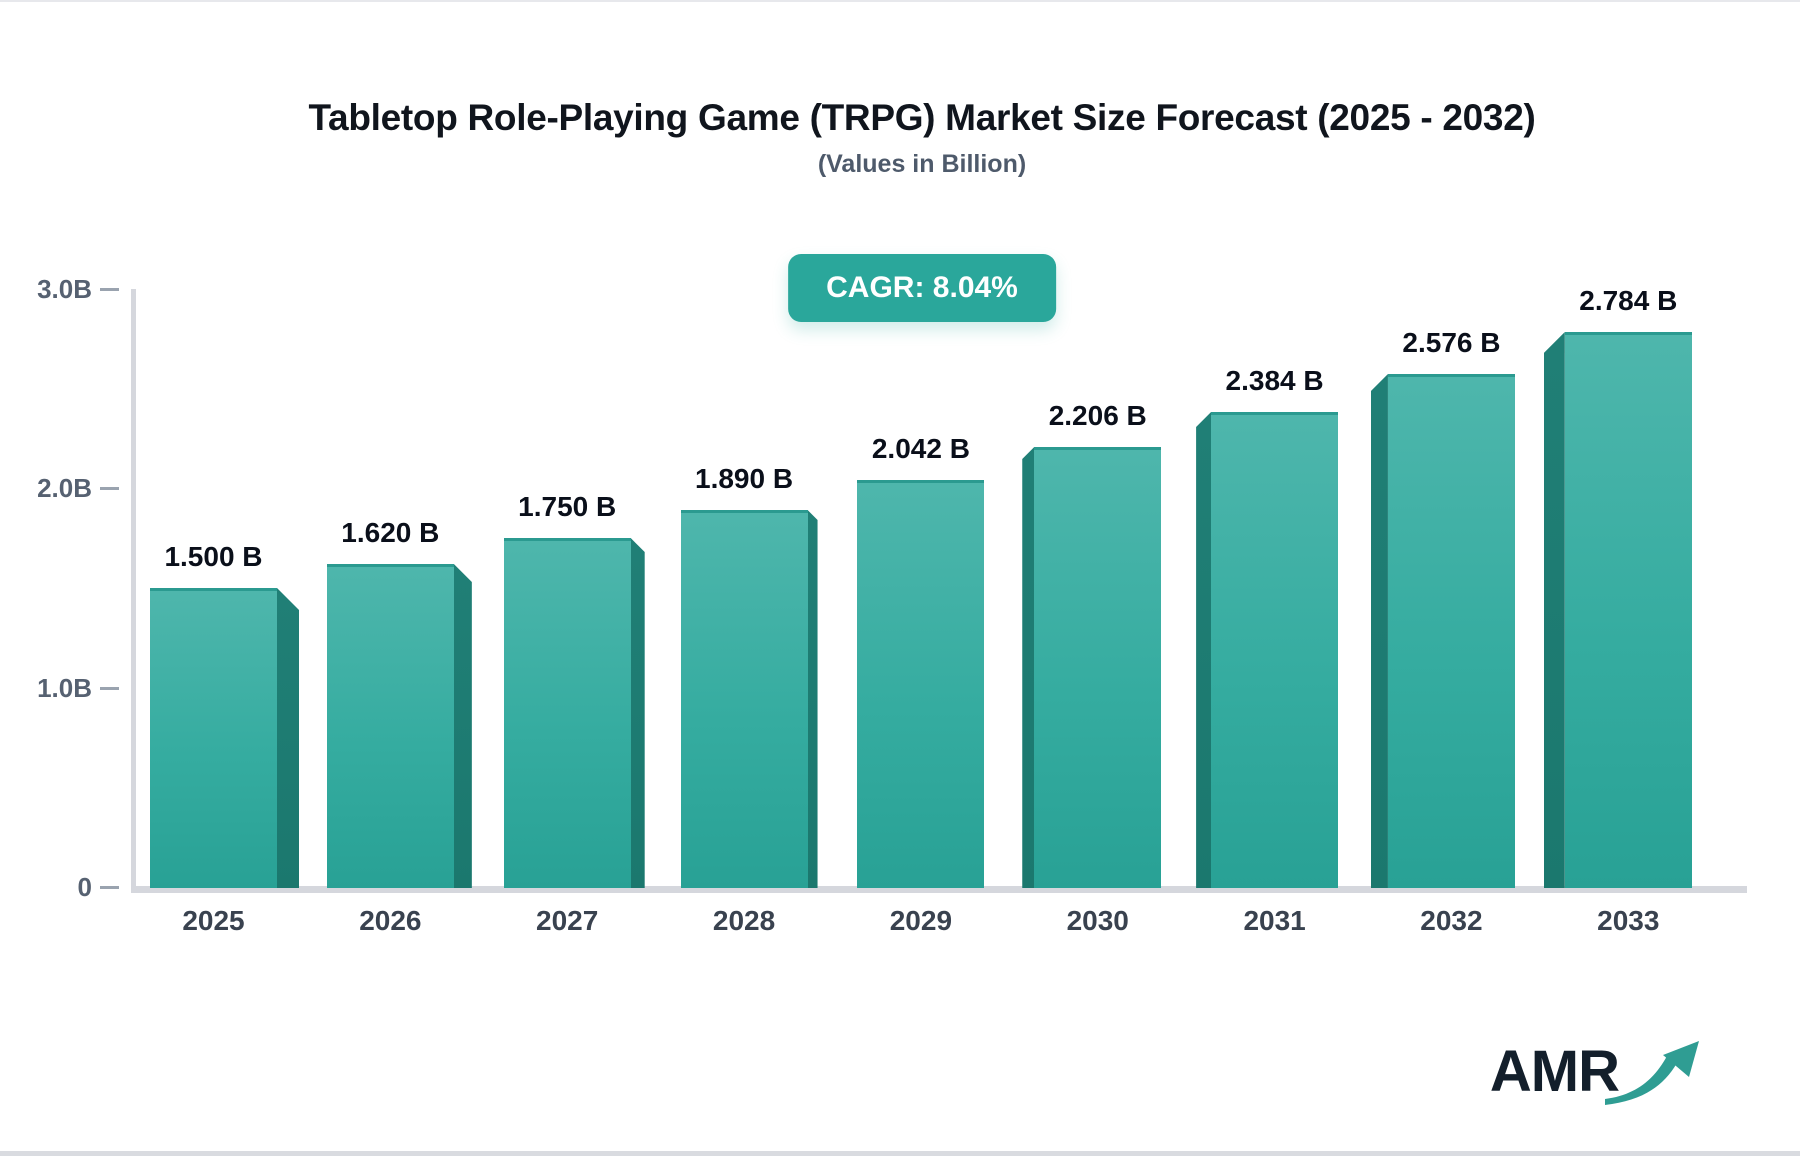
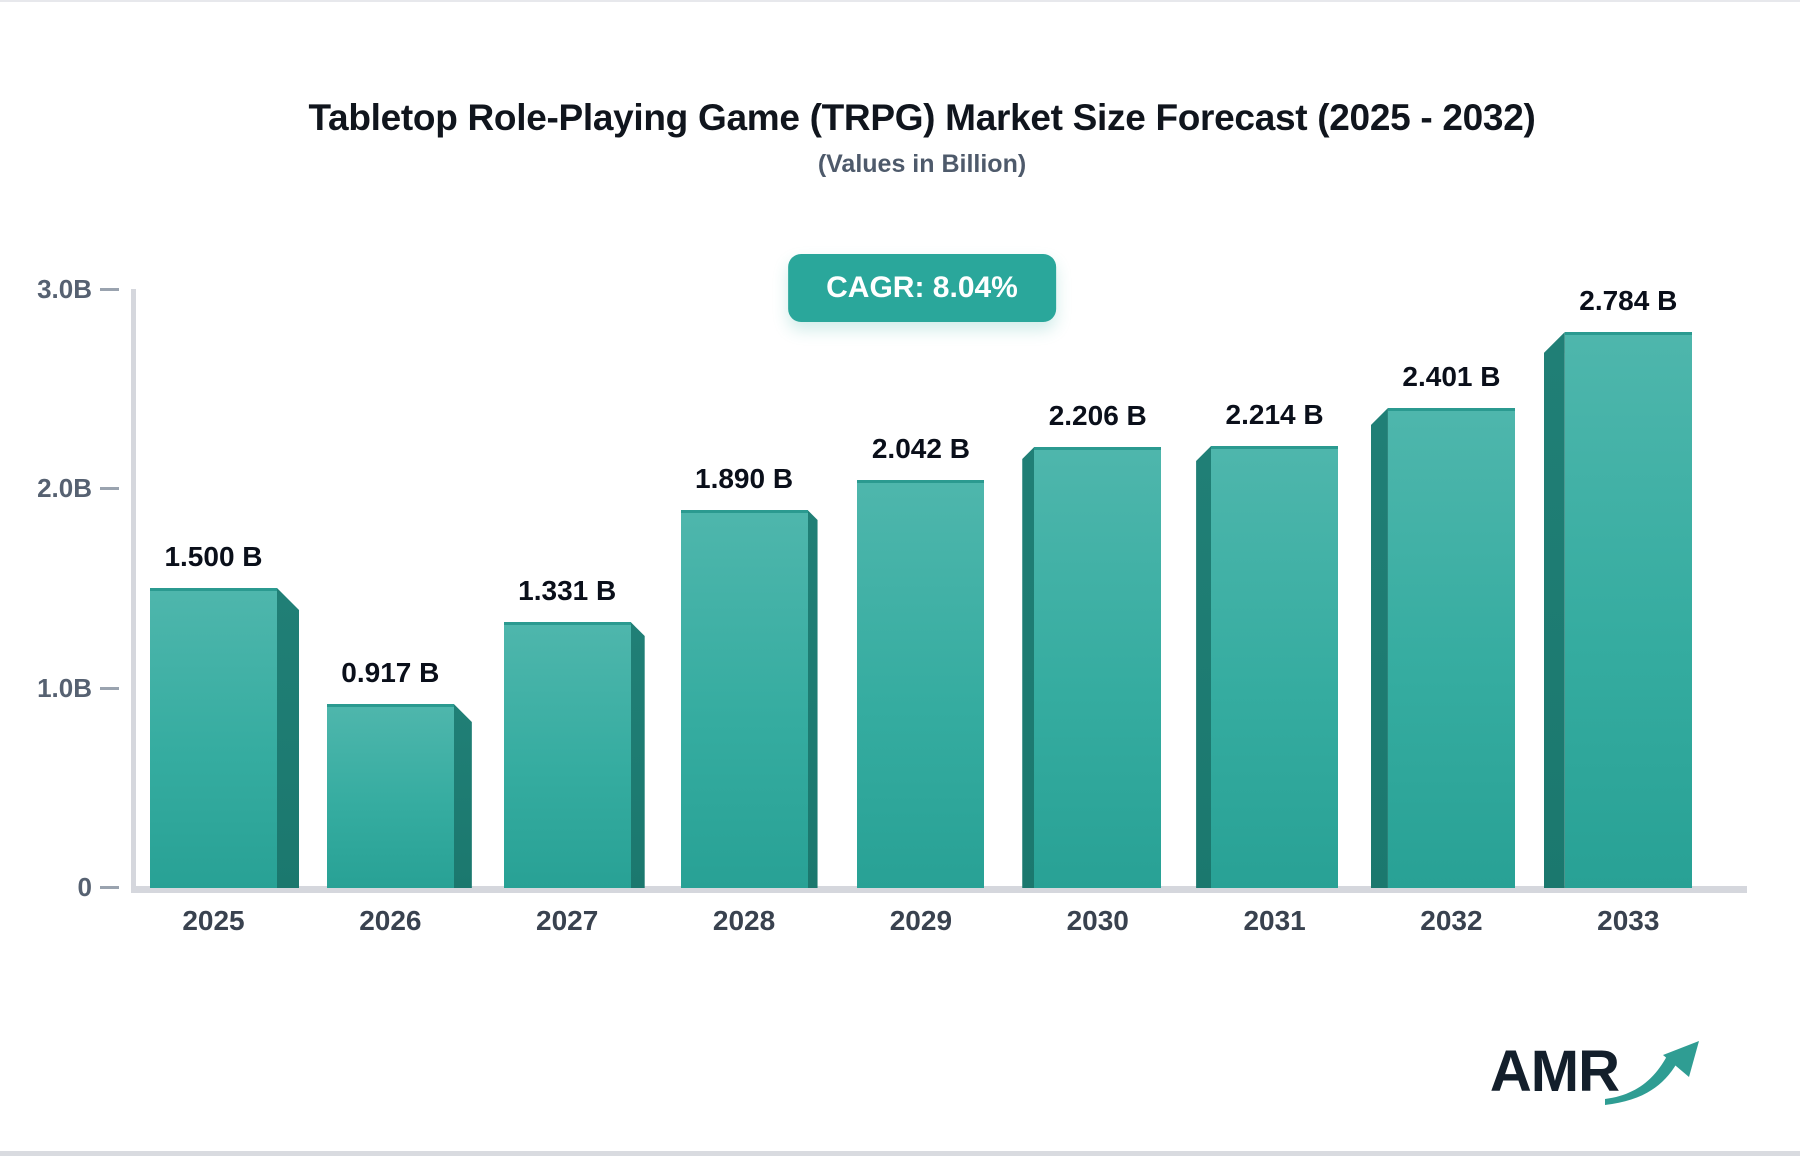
2026: 1.620 -> 0.917
2027: 1.750 -> 1.331
2031: 2.384 -> 2.214
2032: 2.576 -> 2.401
